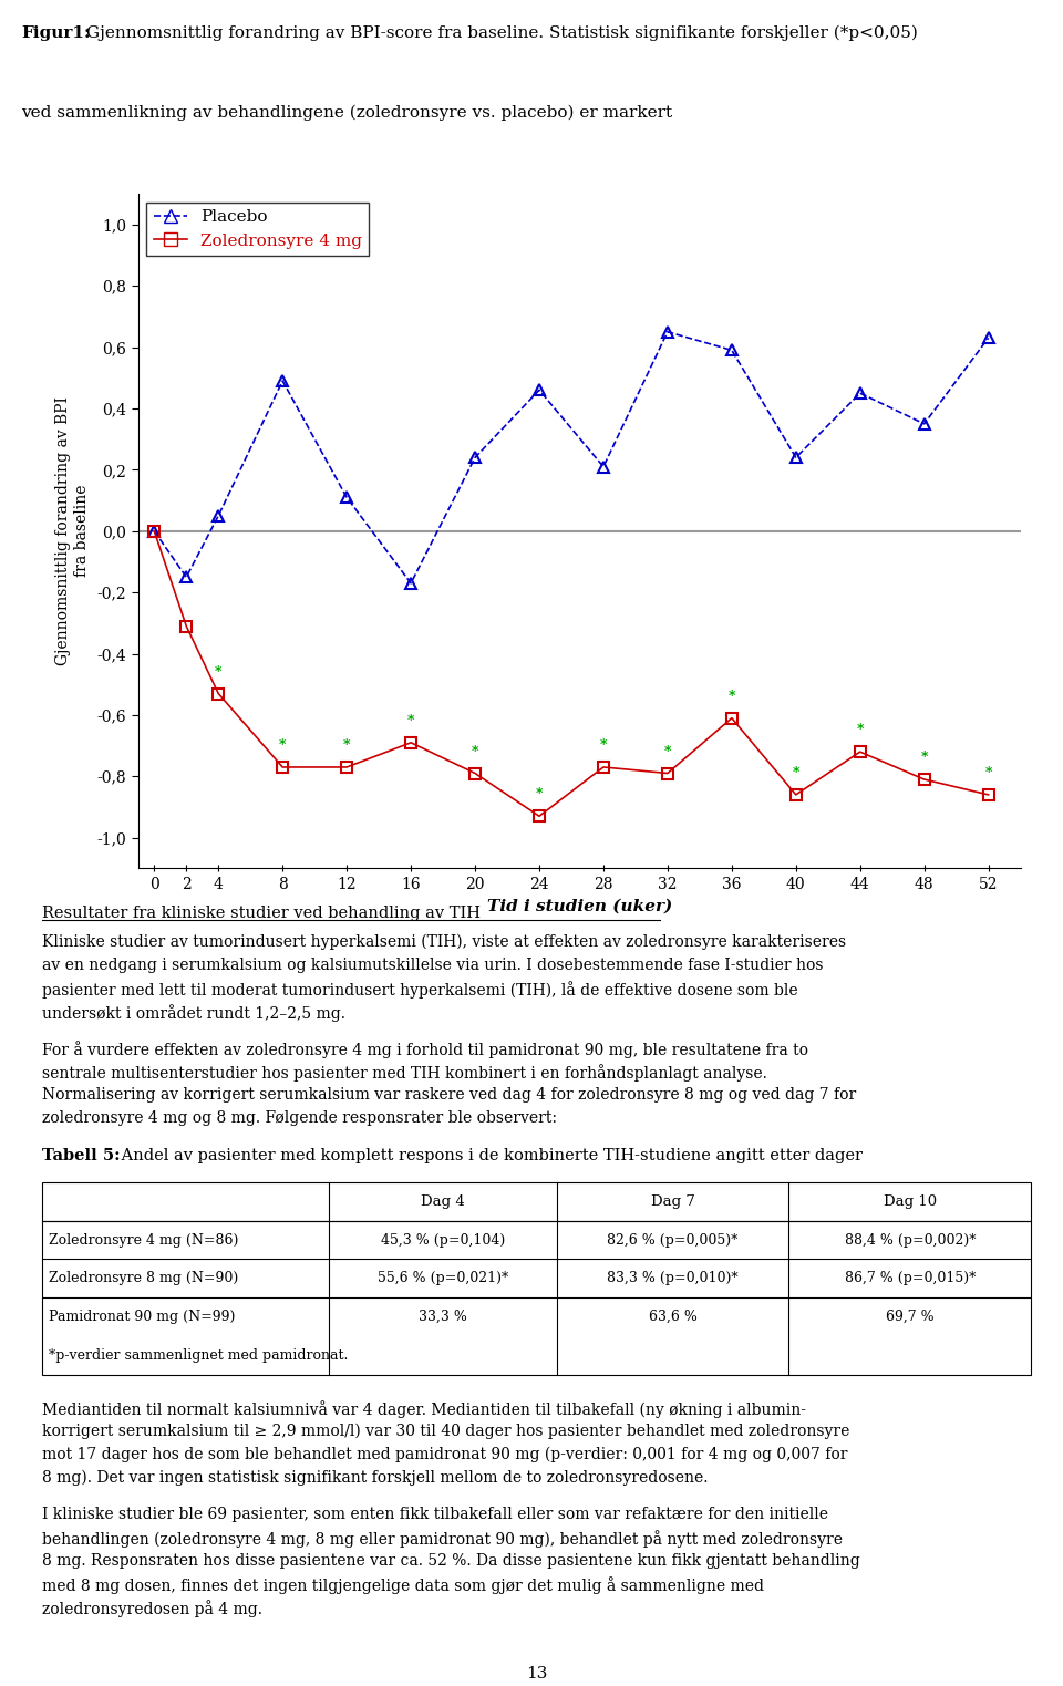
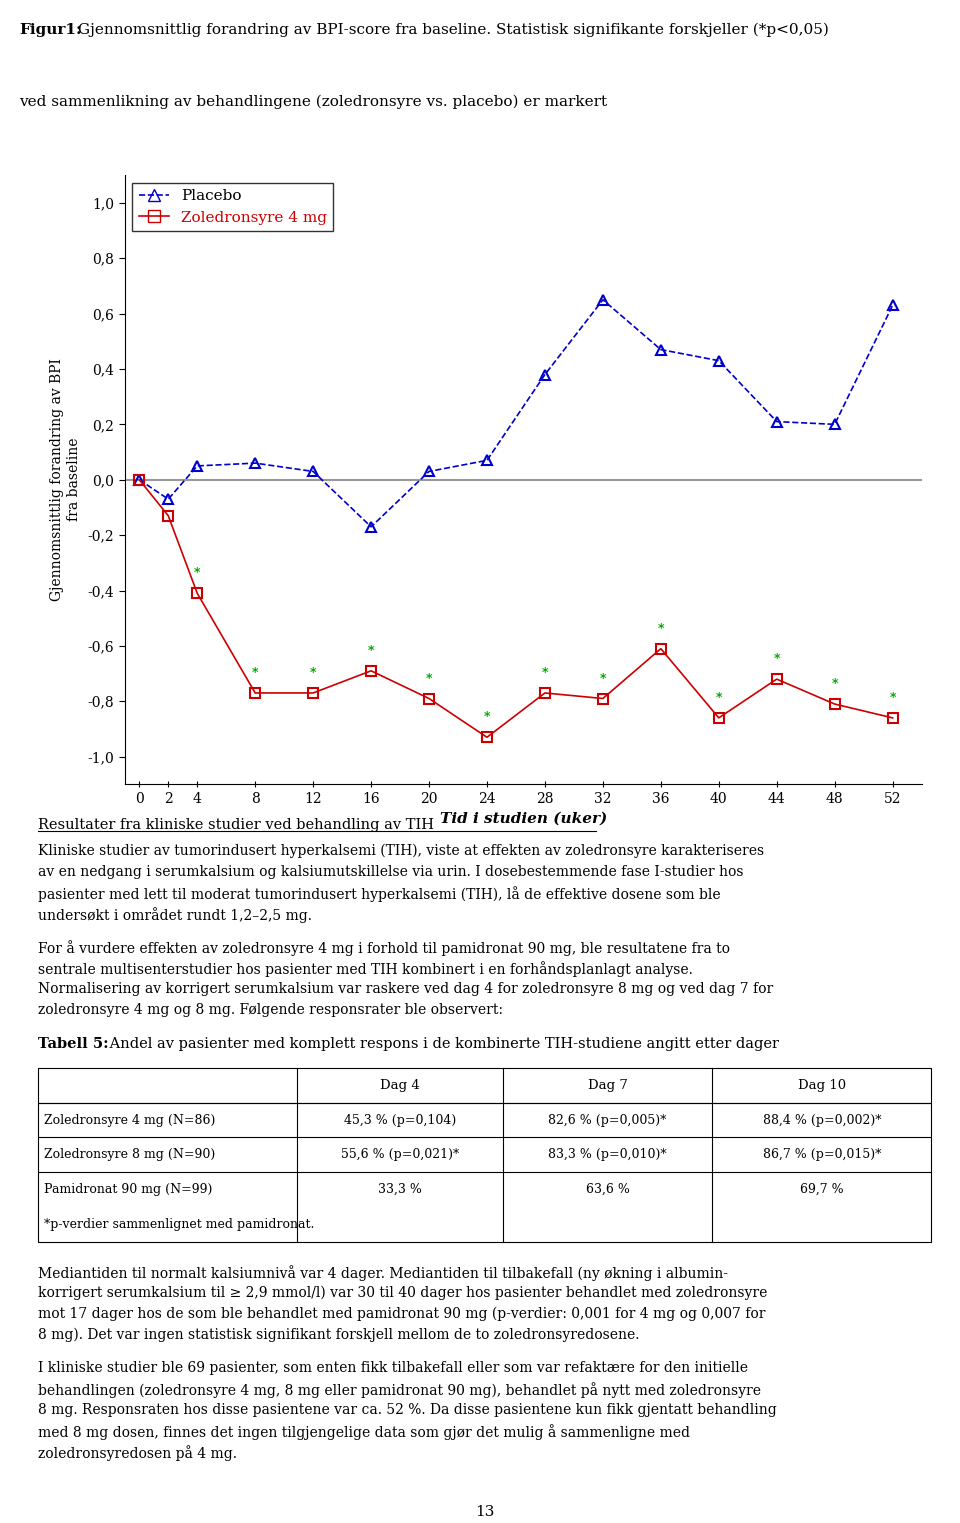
Placebo/2: -0,15 -> -0,07
Zoledronsyre 4 mg/2: -0,31 -> -0,13
Zoledronsyre 4 mg/4: -0,53 -> -0,41
Placebo/8: 0,49 -> 0,06
Placebo/12: 0,11 -> 0,03
Placebo/20: 0,24 -> 0,03
Placebo/24: 0,46 -> 0,07
Placebo/28: 0,21 -> 0,38
Placebo/36: 0,59 -> 0,47
Placebo/40: 0,24 -> 0,43
Placebo/44: 0,45 -> 0,21
Placebo/48: 0,35 -> 0,20
